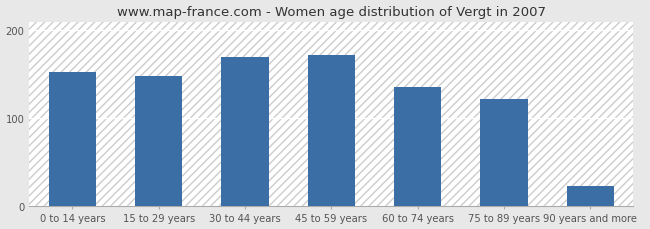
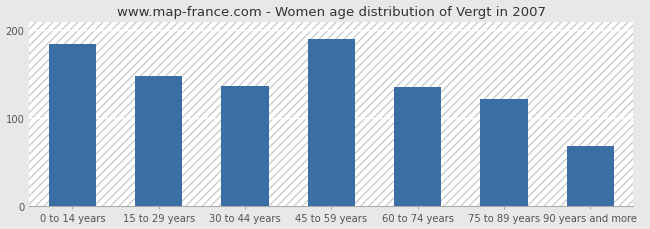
0 to 14 years: 152 -> 184
30 to 44 years: 170 -> 136
45 to 59 years: 172 -> 190
90 years and more: 22 -> 68
